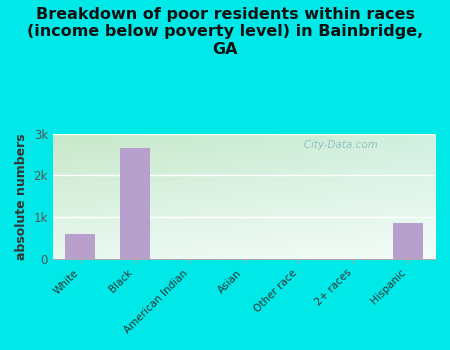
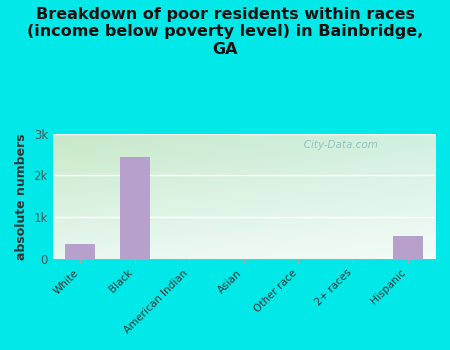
White: 0.60k -> 0.35k
Black: 2.65k -> 2.45k
Hispanic: 0.85k -> 0.55k
